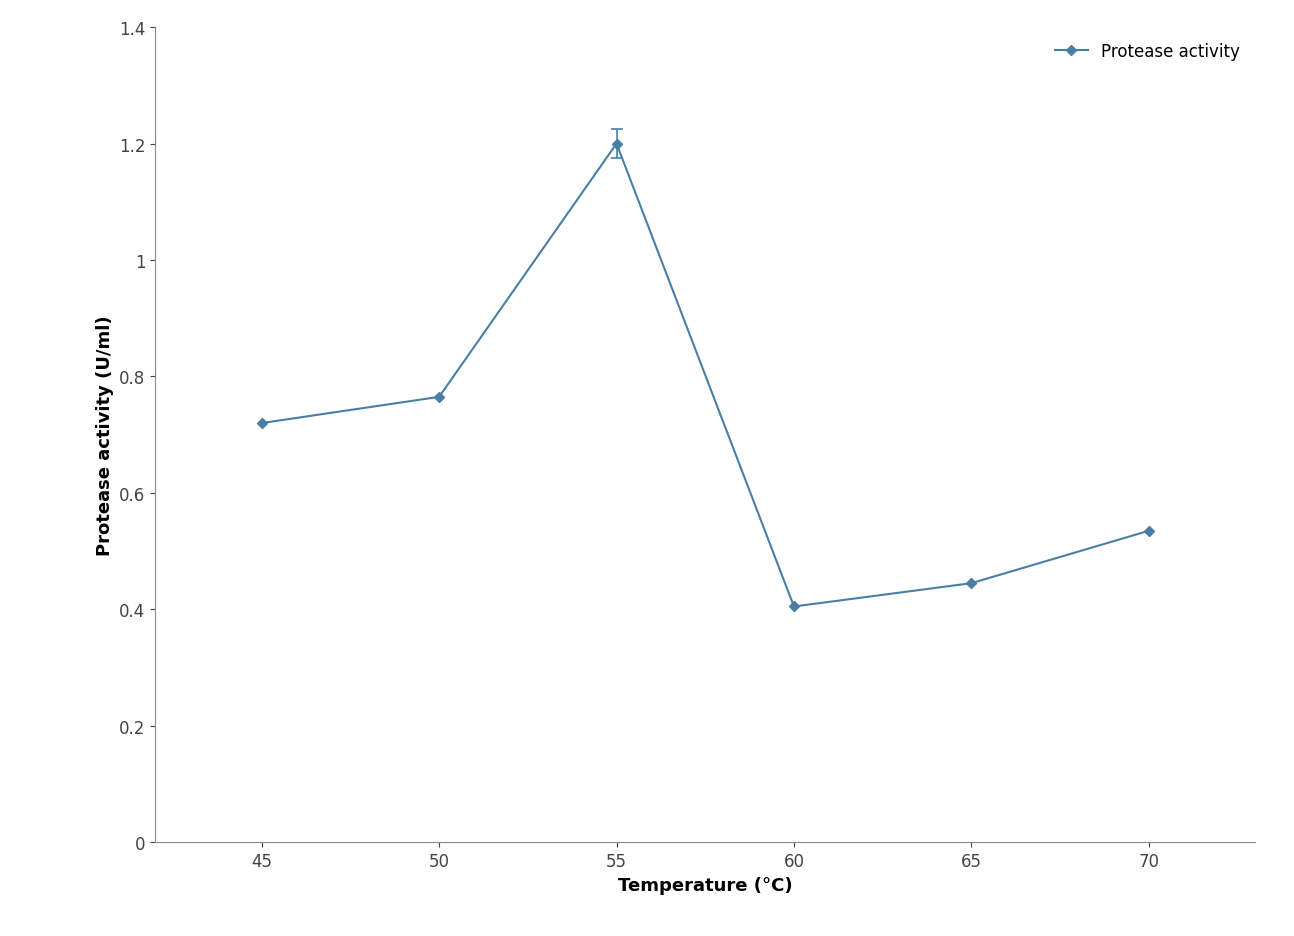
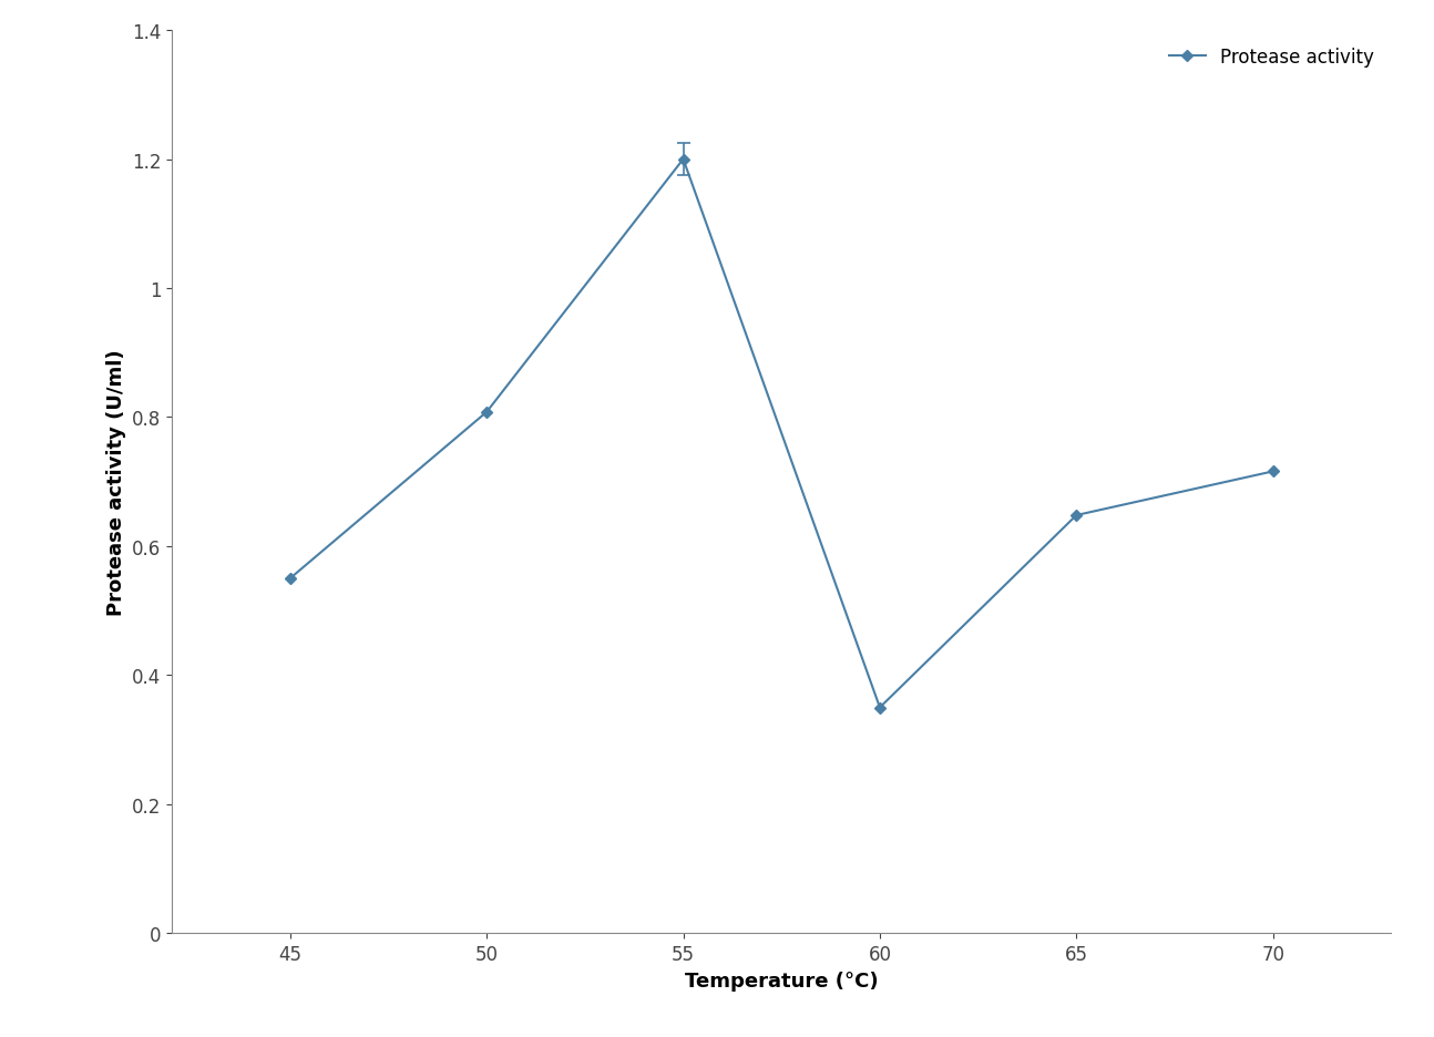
45: 0.720 -> 0.550
50: 0.765 -> 0.808
60: 0.405 -> 0.350
65: 0.445 -> 0.648
70: 0.535 -> 0.716
